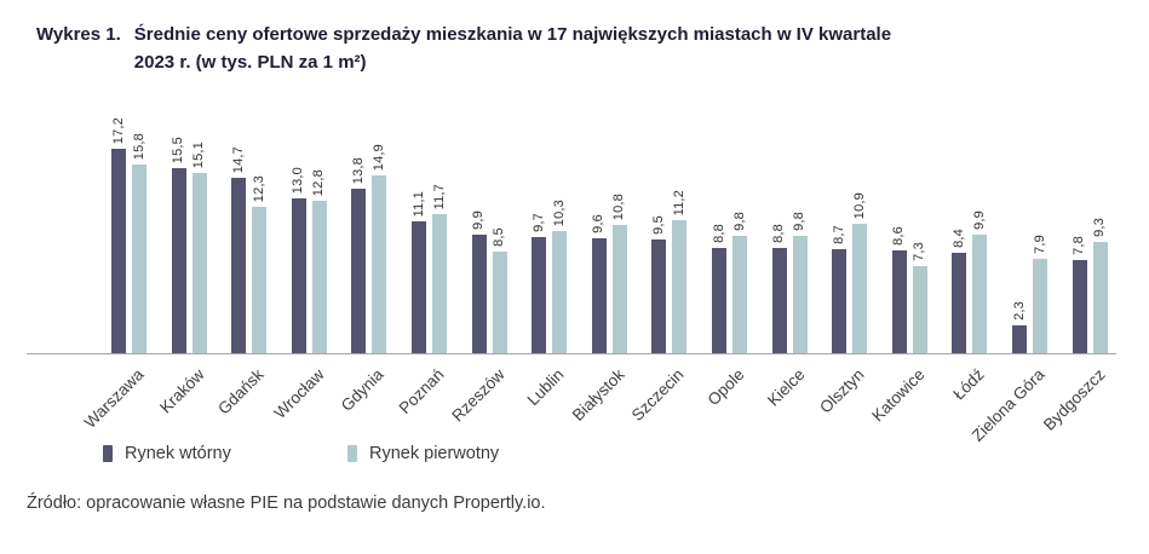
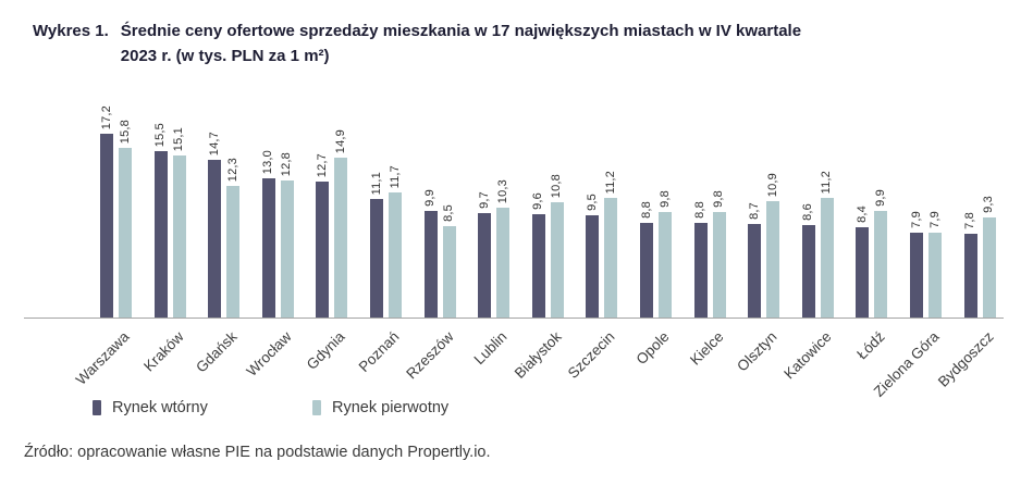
Rynek wtórny/Gdynia: 13,8 -> 12,7
Rynek pierwotny/Katowice: 7,3 -> 11,2
Rynek wtórny/Zielona Góra: 2,3 -> 7,9
